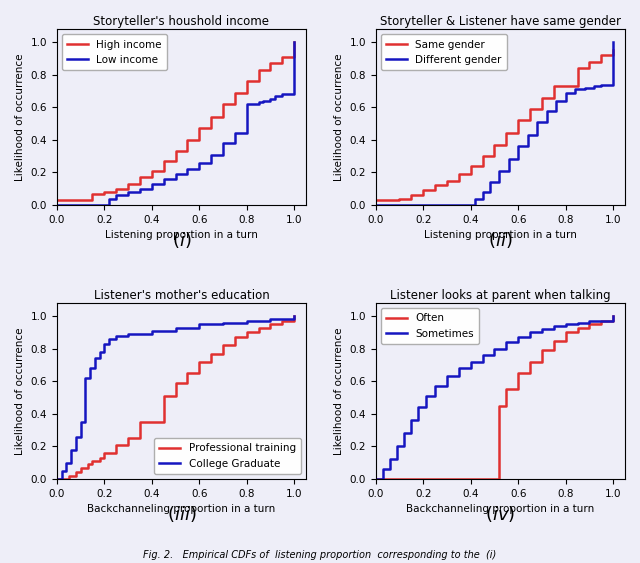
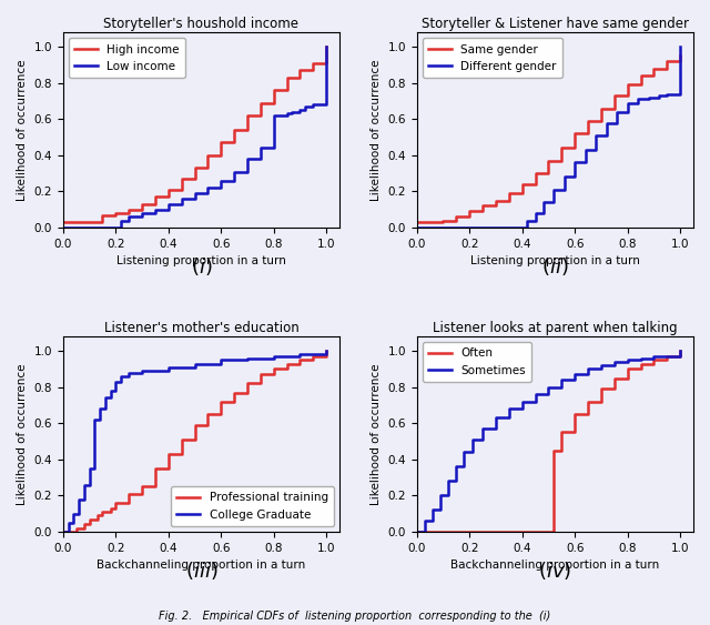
Storyteller & Listener have same gender/Same gender/0.8: 0.73 -> 0.79
Listener's mother's education/Professional training/0.4: 0.35 -> 0.43
